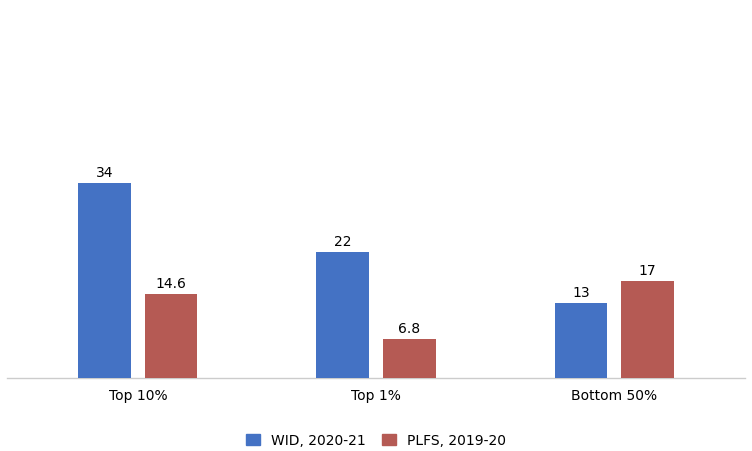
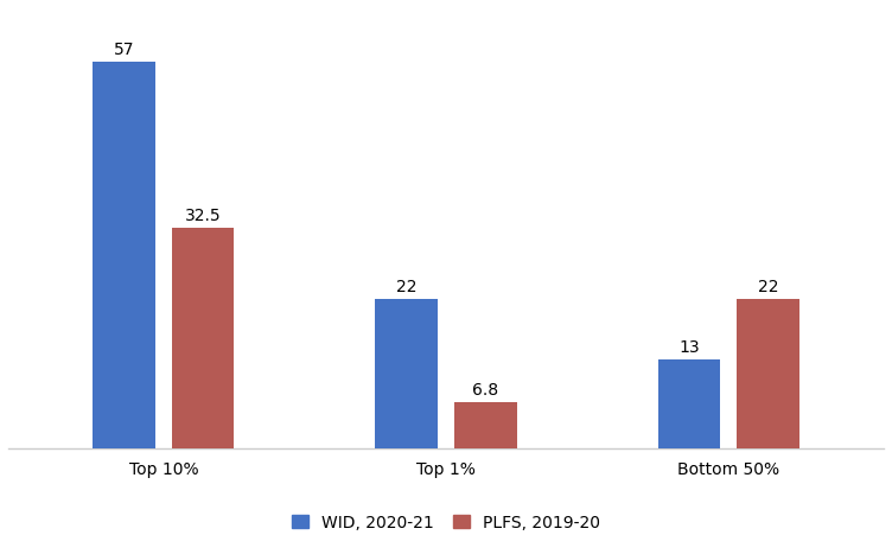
WID, 2020-21/Top 10%: 34 -> 57
PLFS, 2019-20/Top 10%: 14.6 -> 32.5
PLFS, 2019-20/Bottom 50%: 17 -> 22
